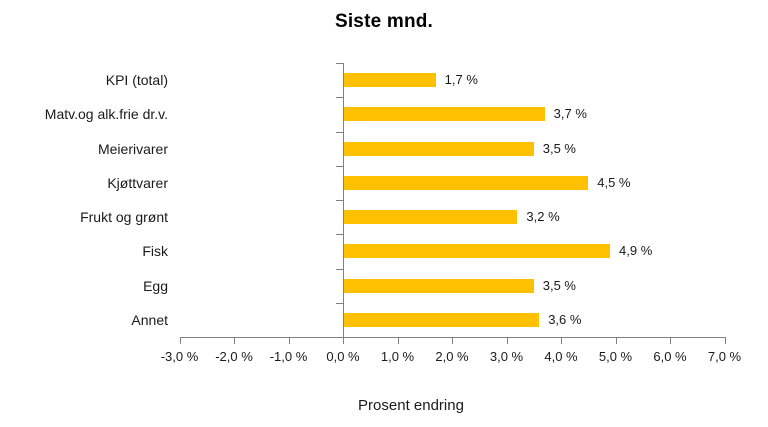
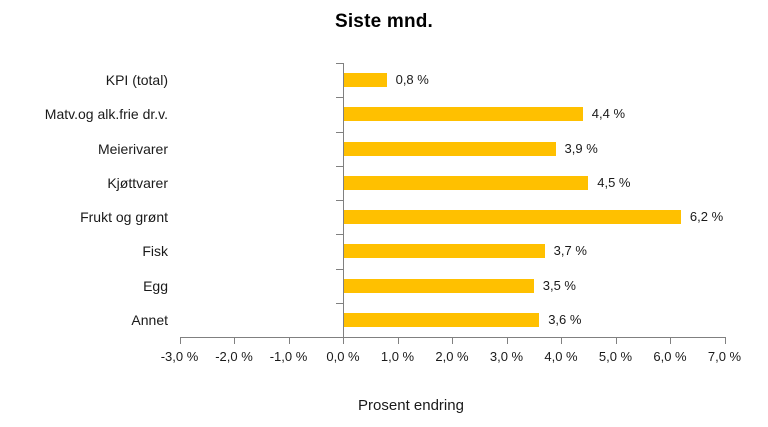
KPI (total): 1,7 -> 0,8
Matv.og alk.frie dr.v.: 3,7 -> 4,4
Meierivarer: 3,5 -> 3,9
Frukt og grønt: 3,2 -> 6,2
Fisk: 4,9 -> 3,7
